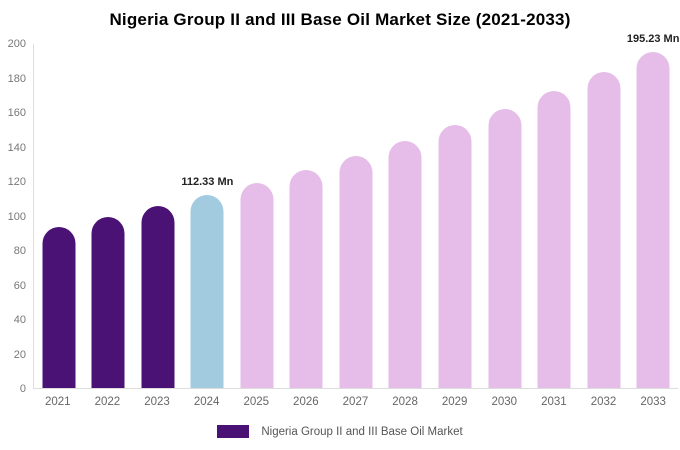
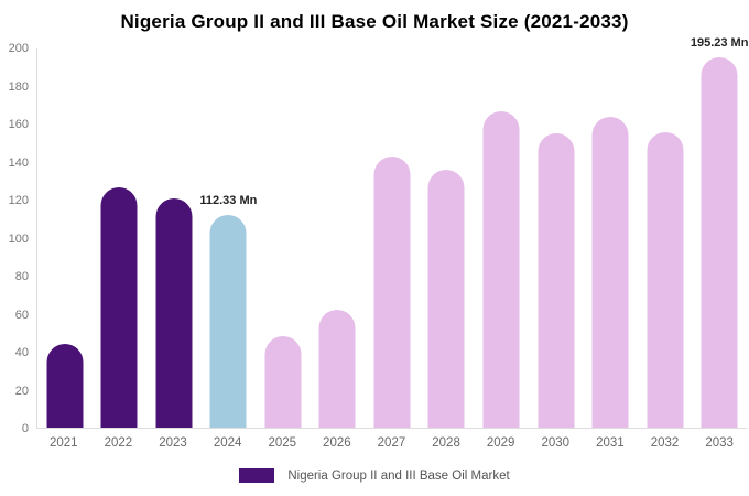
2021: 93 -> 44
2022: 99 -> 127
2023: 106 -> 121
2025: 119 -> 48
2026: 127 -> 62
2027: 135 -> 143
2028: 144 -> 136
2029: 153 -> 167
2030: 162 -> 155
2031: 173 -> 164
2032: 184 -> 156
